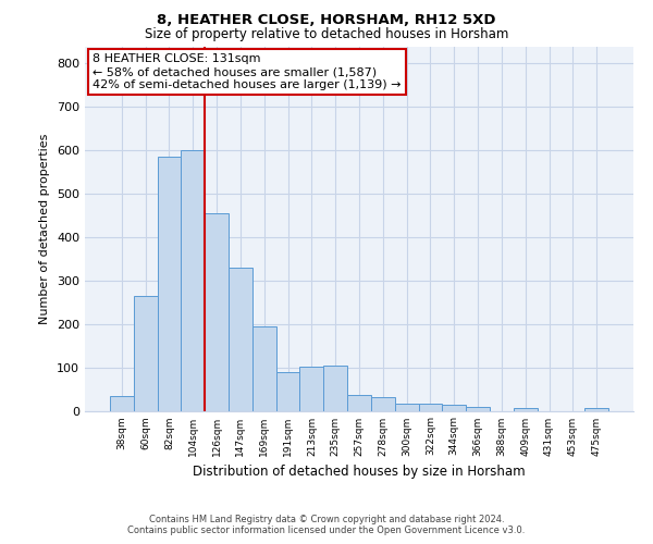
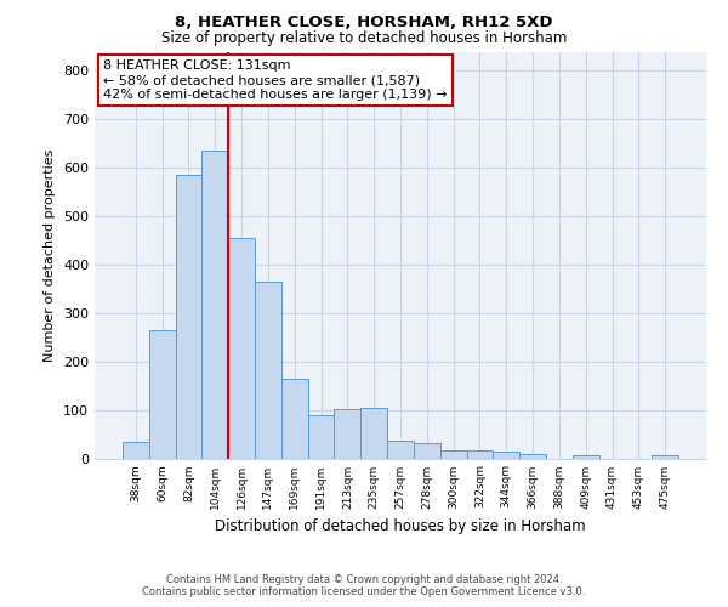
104sqm: 600 -> 635
147sqm: 330 -> 365
169sqm: 195 -> 165
